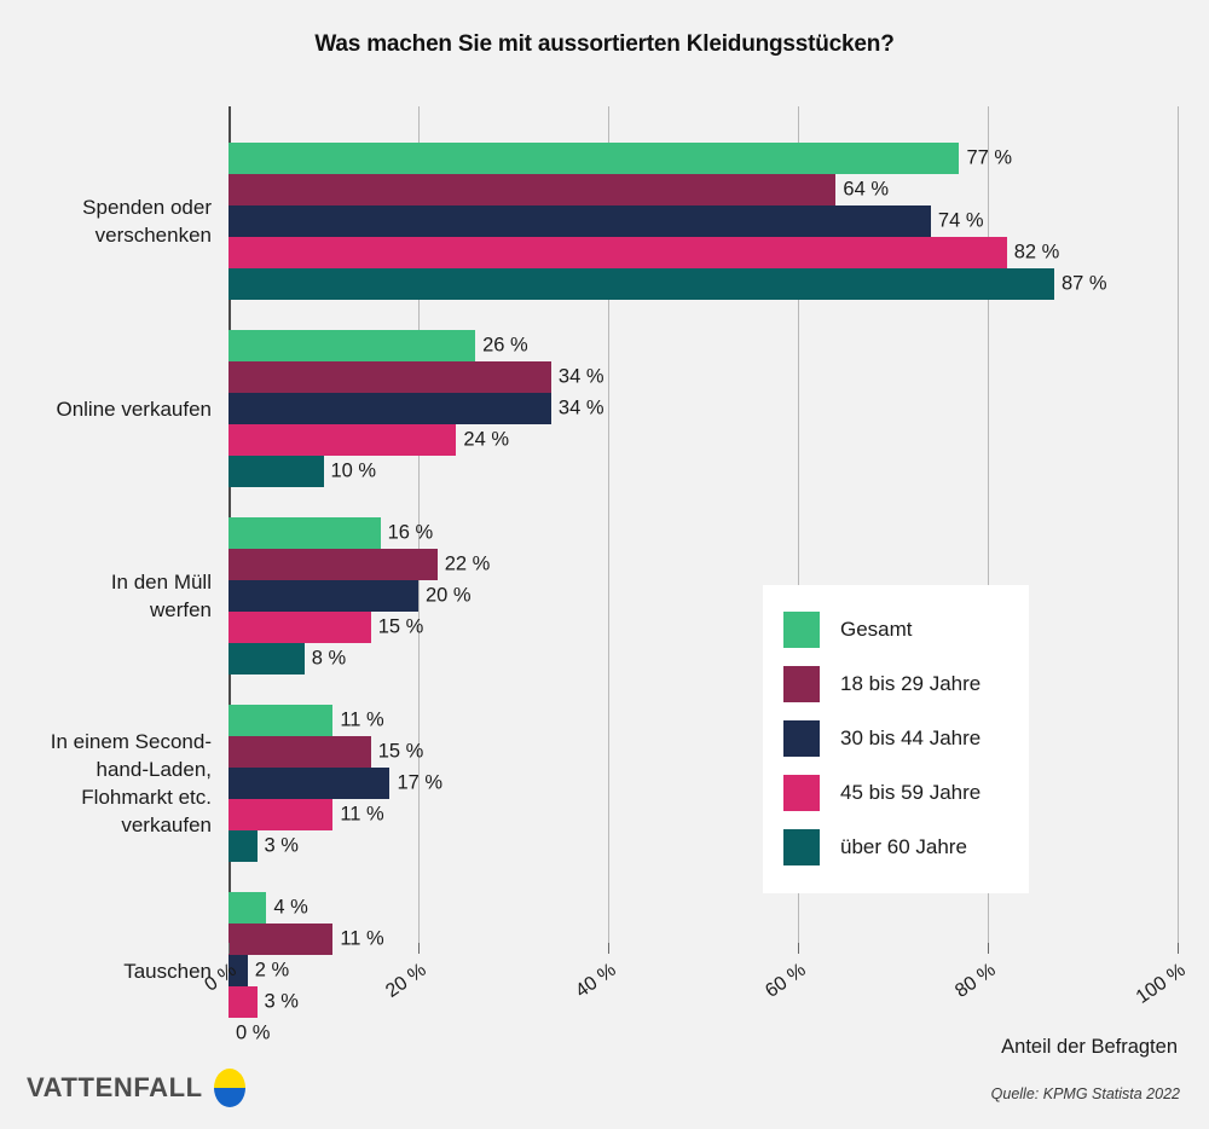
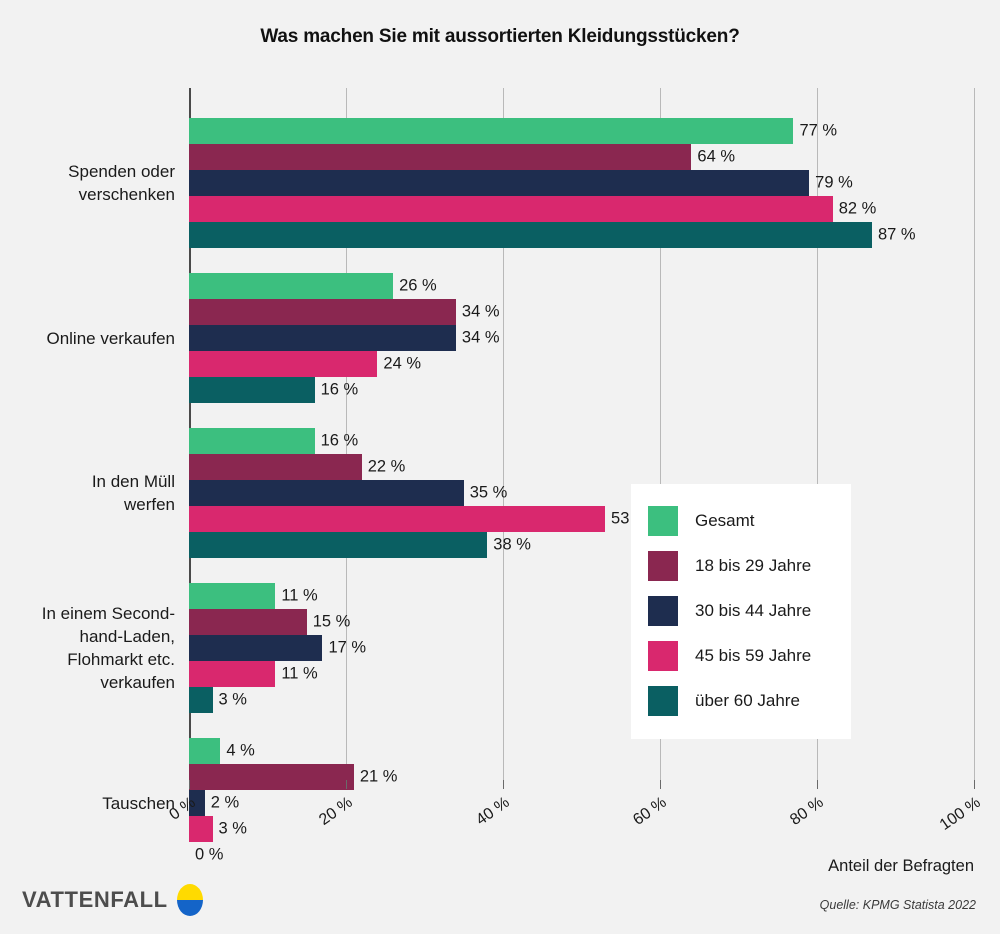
30 bis 44 Jahre/Spenden oder verschenken: 74 -> 79
über 60 Jahre/Online verkaufen: 10 -> 16
30 bis 44 Jahre/In den Müll werfen: 20 -> 35
45 bis 59 Jahre/In den Müll werfen: 15 -> 53
über 60 Jahre/In den Müll werfen: 8 -> 38
18 bis 29 Jahre/Tauschen: 11 -> 21
